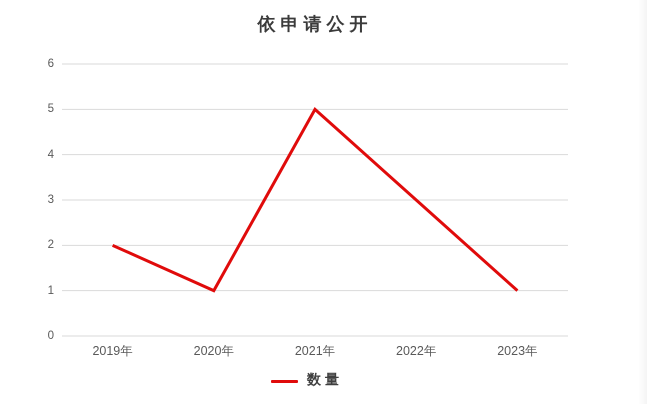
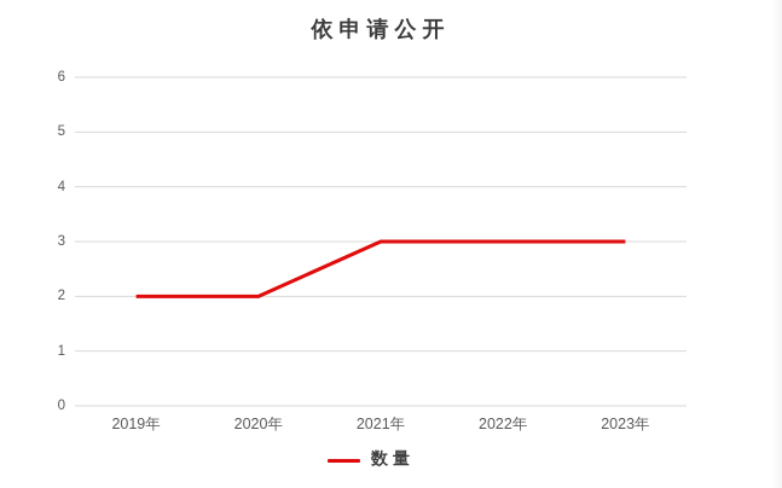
2020年: 1 -> 2
2021年: 5 -> 3
2023年: 1 -> 3
